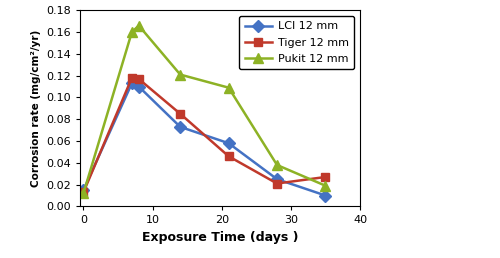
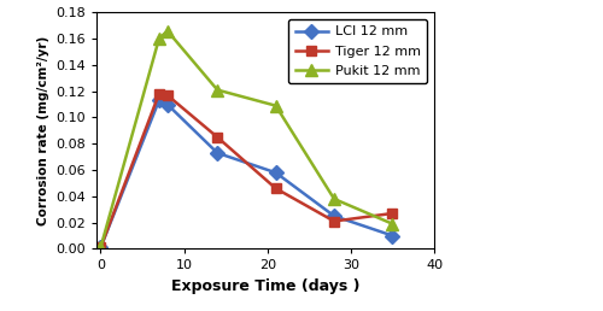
LCI 12 mm/0: 0.015 -> 0.001
Tiger 12 mm/0: 0.013 -> 0.001
Pukit 12 mm/0: 0.012 -> 0.001
